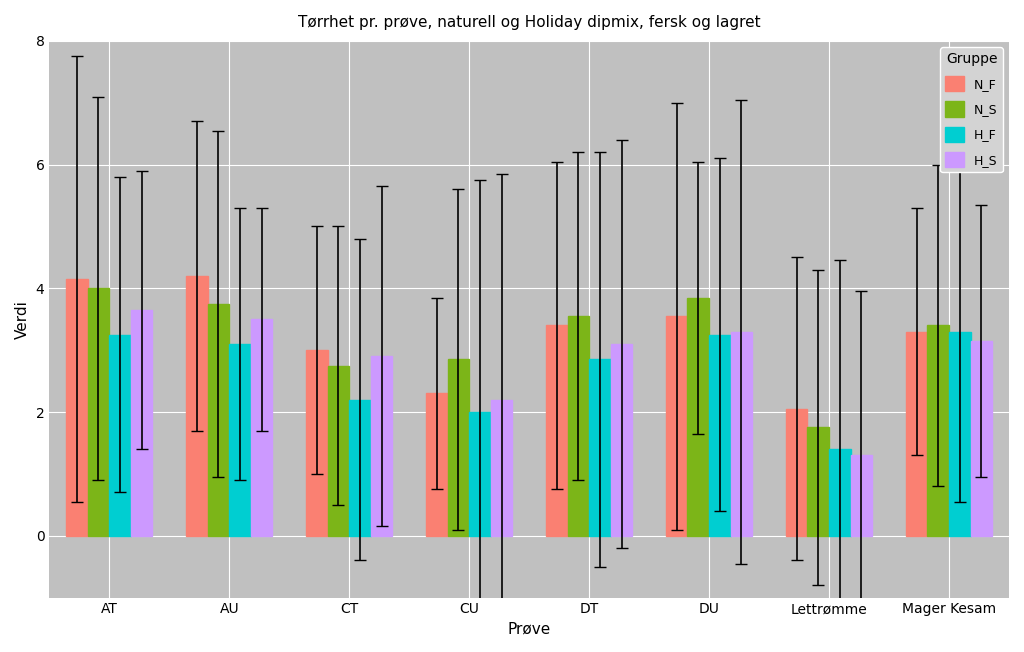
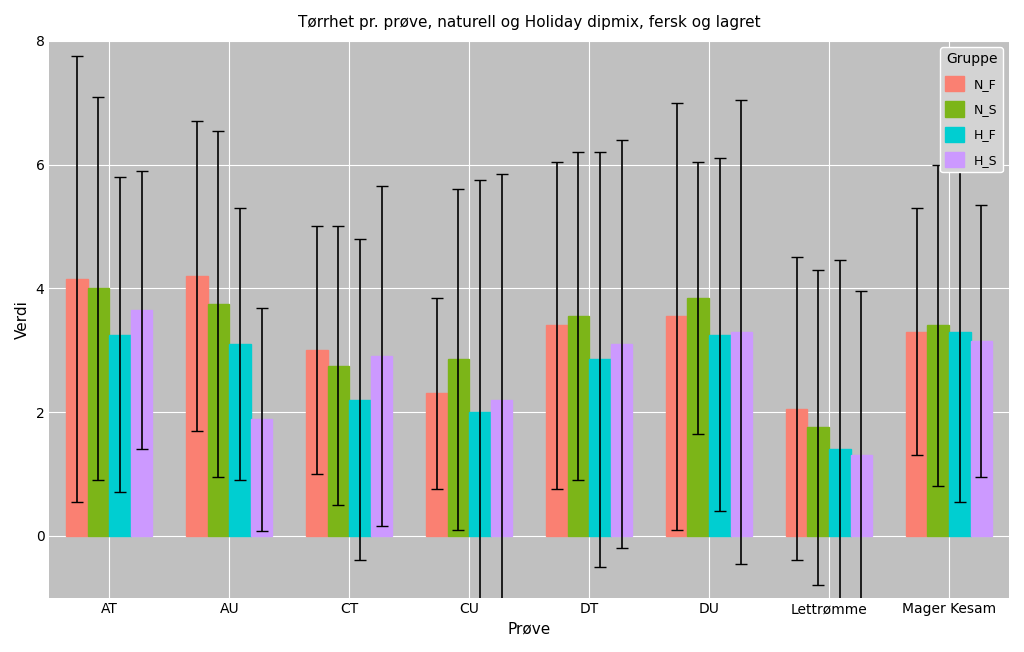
H_S/AU: 3.50 -> 1.88
